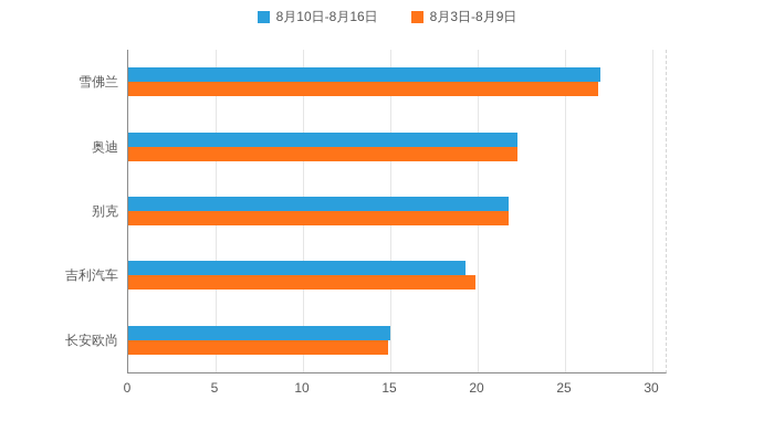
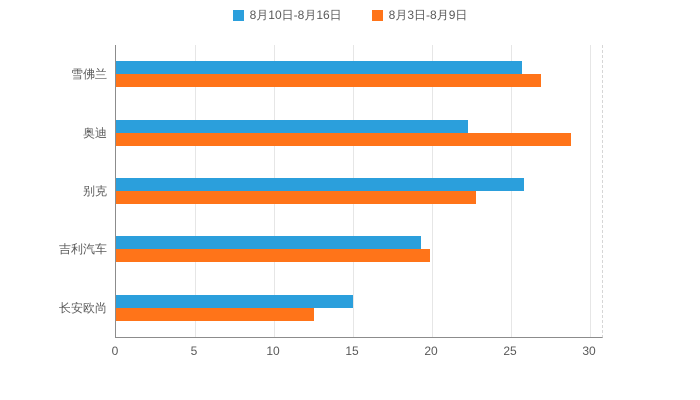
8月10日-8月16日/雪佛兰: 27.0 -> 25.7
8月3日-8月9日/奥迪: 22.3 -> 28.8
8月10日-8月16日/别克: 21.8 -> 25.8
8月3日-8月9日/别克: 21.8 -> 22.8
8月3日-8月9日/长安欧尚: 14.9 -> 12.5
